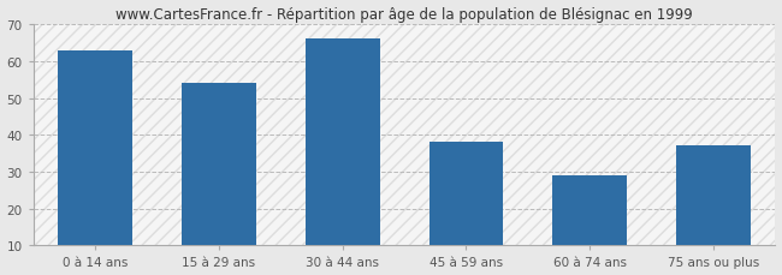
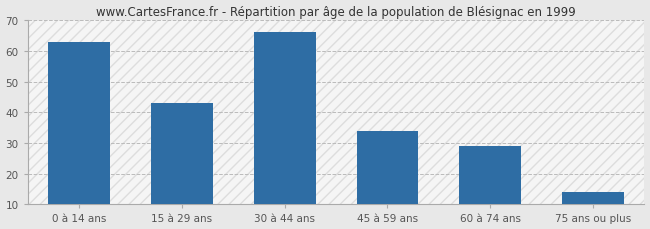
15 à 29 ans: 54 -> 43
45 à 59 ans: 38 -> 34
75 ans ou plus: 37 -> 14
